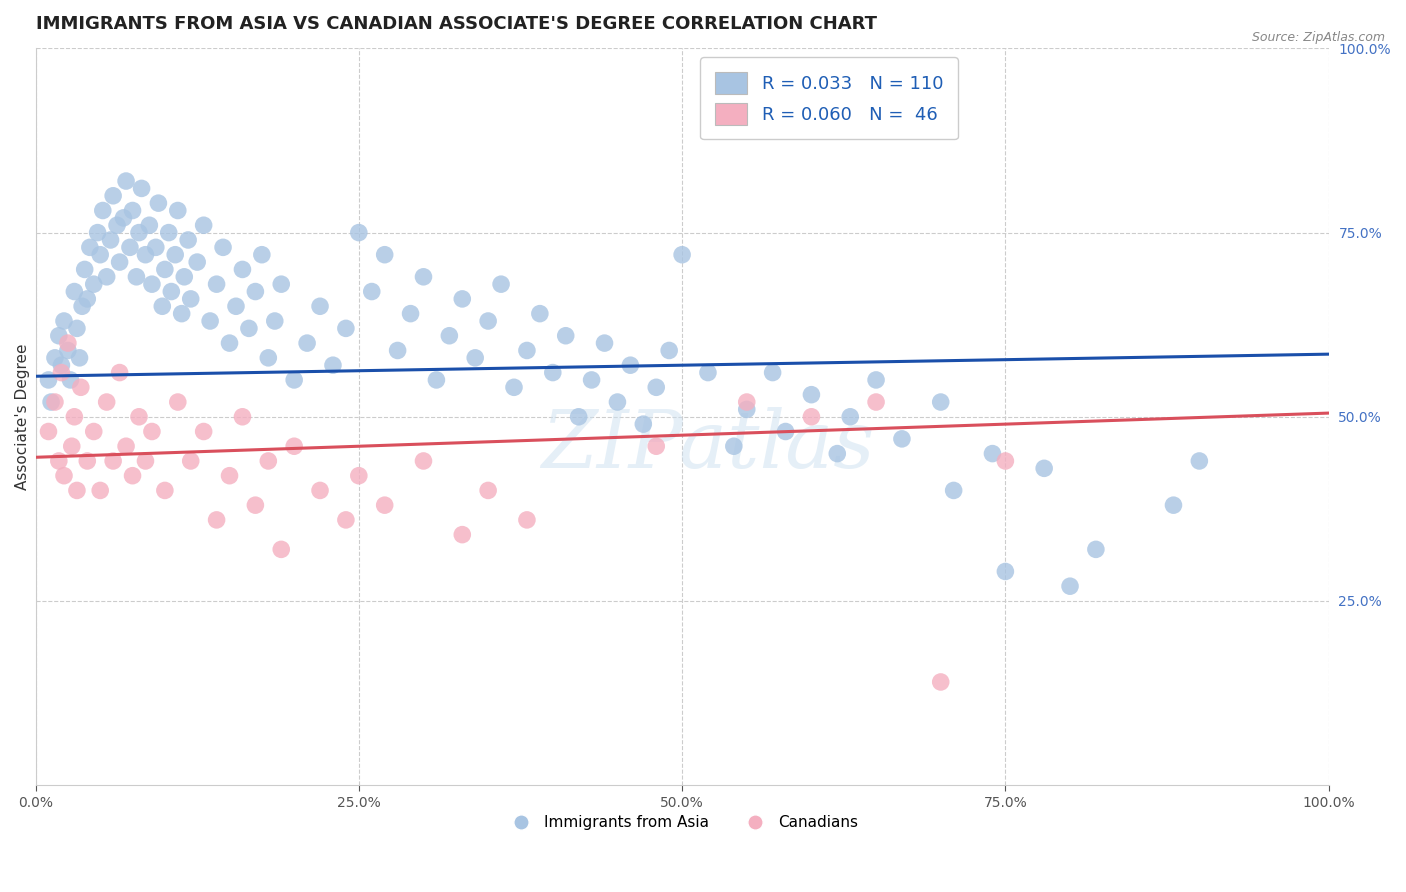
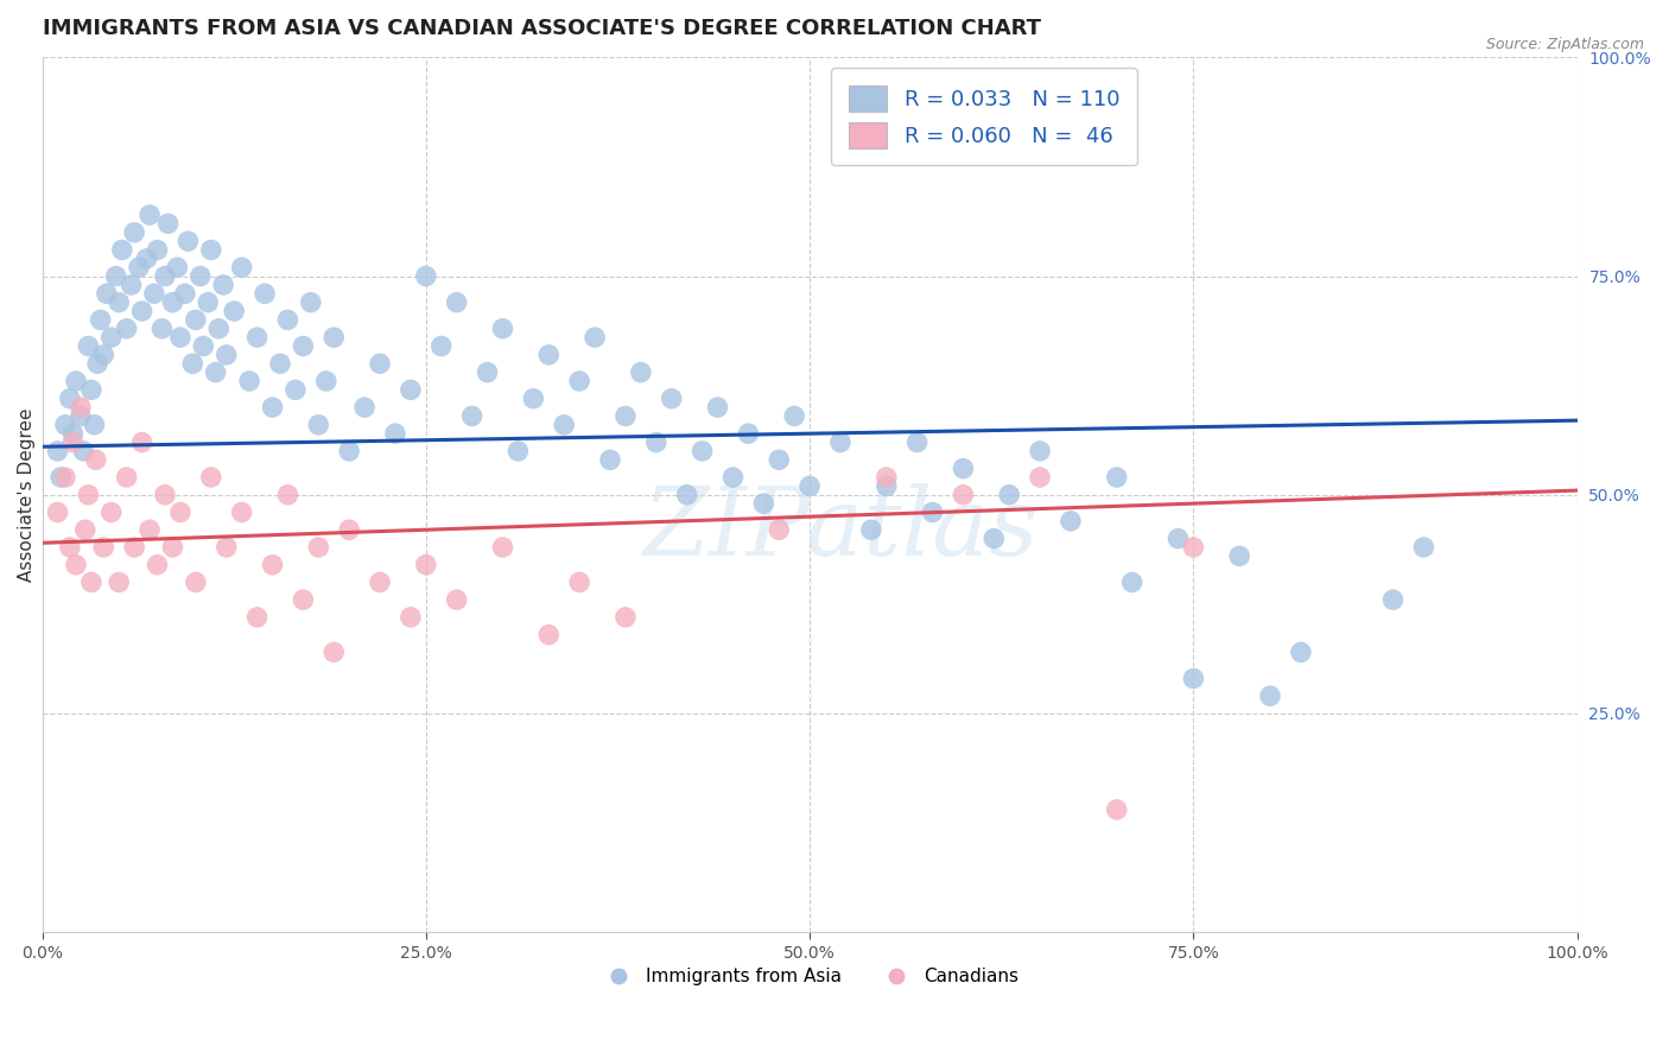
Immigrants from Asia/50.0%: 72% -> 51%
